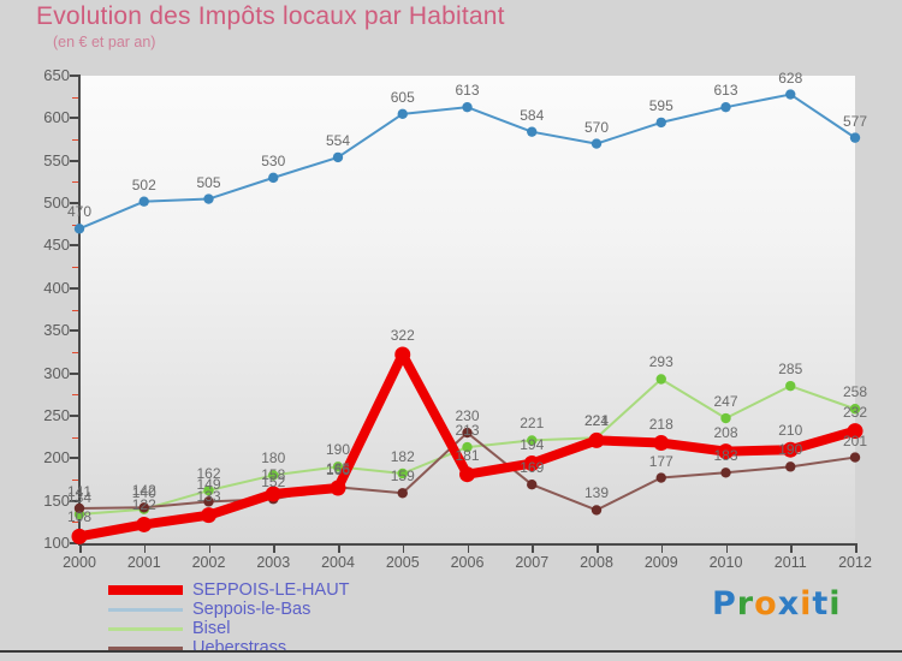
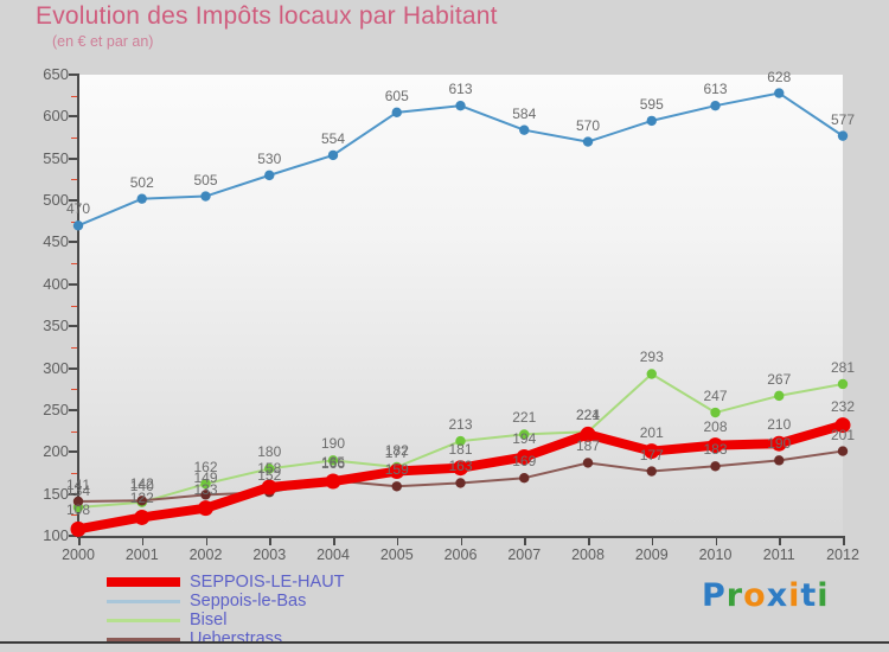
SEPPOIS-LE-HAUT/2005: 322 -> 177
Ueberstrass/2006: 230 -> 163
Ueberstrass/2008: 139 -> 187
SEPPOIS-LE-HAUT/2009: 218 -> 201
Bisel/2011: 285 -> 267
Bisel/2012: 258 -> 281
